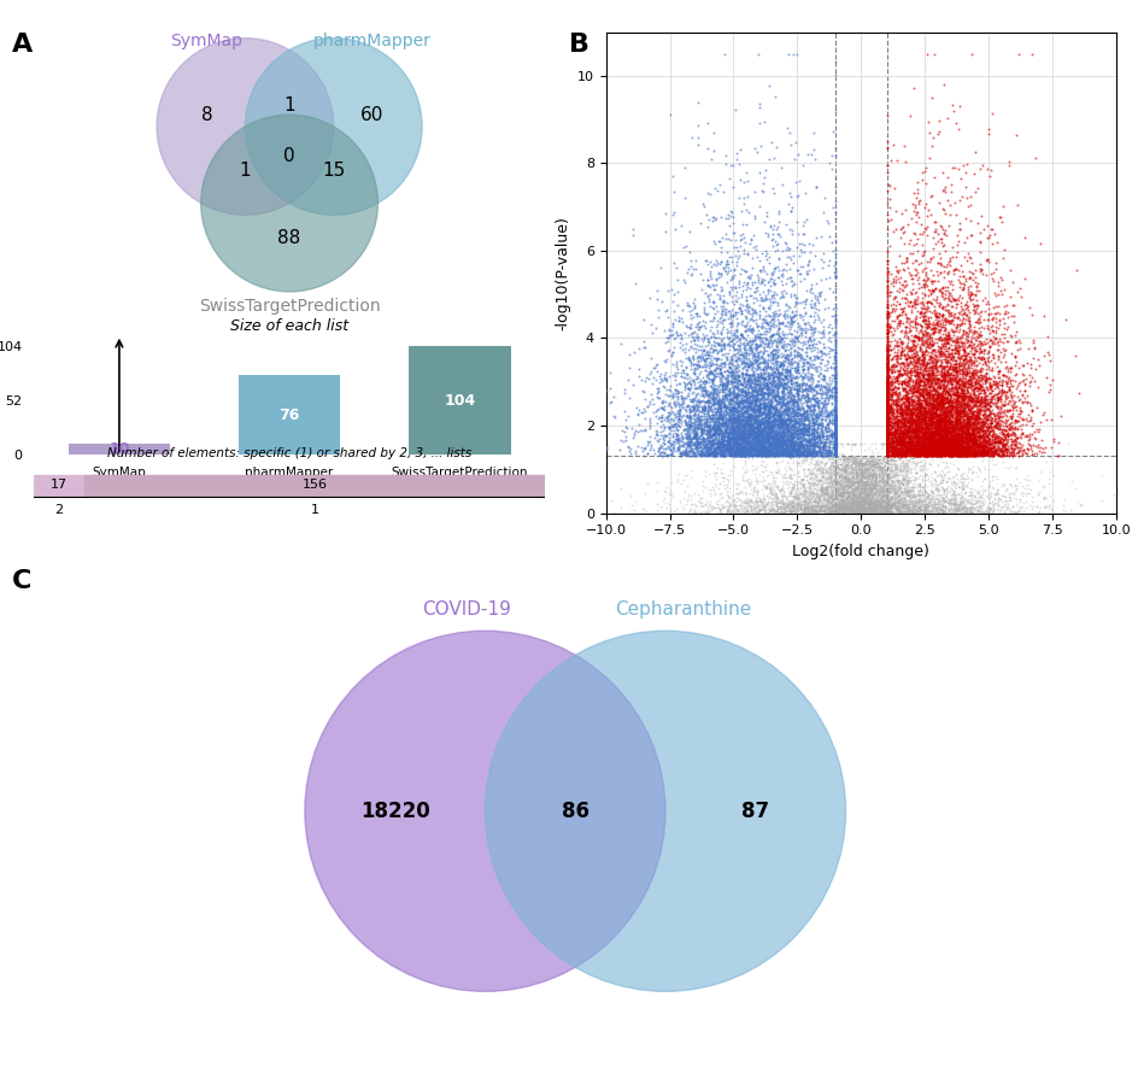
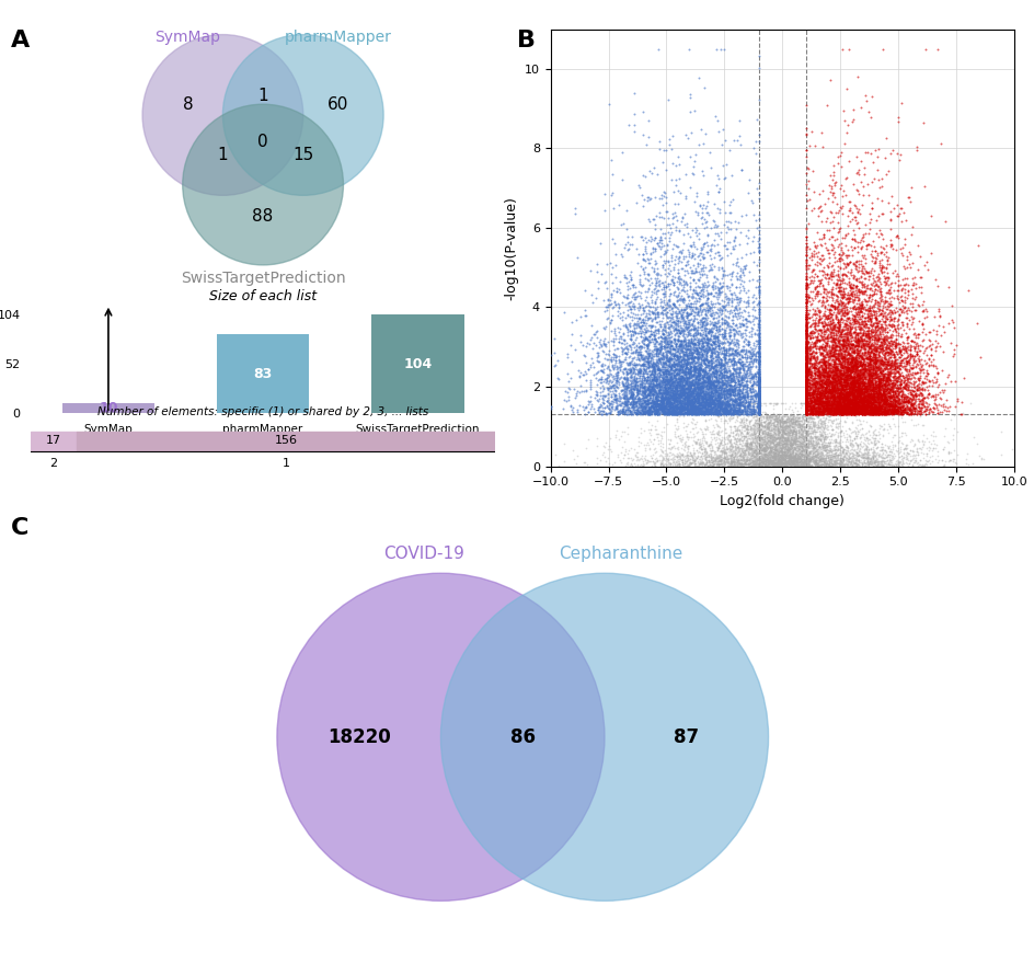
Size of each list/pharmMapper: 76 -> 83
